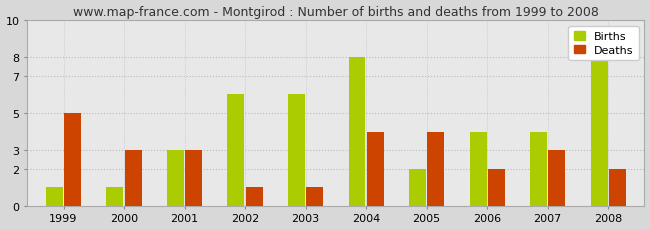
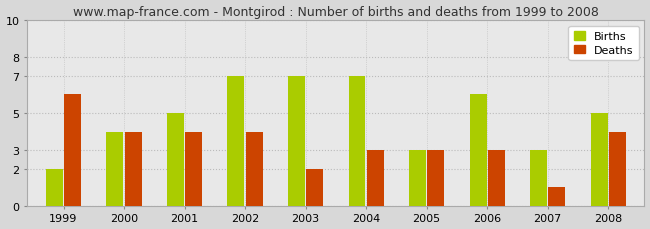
Births/1999: 1 -> 2
Deaths/1999: 5 -> 6
Births/2000: 1 -> 4
Deaths/2000: 3 -> 4
Births/2001: 3 -> 5
Deaths/2001: 3 -> 4
Births/2002: 6 -> 7
Deaths/2002: 1 -> 4
Births/2003: 6 -> 7
Deaths/2003: 1 -> 2
Births/2004: 8 -> 7
Deaths/2004: 4 -> 3
Births/2005: 2 -> 3
Deaths/2005: 4 -> 3
Births/2006: 4 -> 6
Deaths/2006: 2 -> 3
Births/2007: 4 -> 3
Deaths/2007: 3 -> 1
Births/2008: 8 -> 5
Deaths/2008: 2 -> 4
